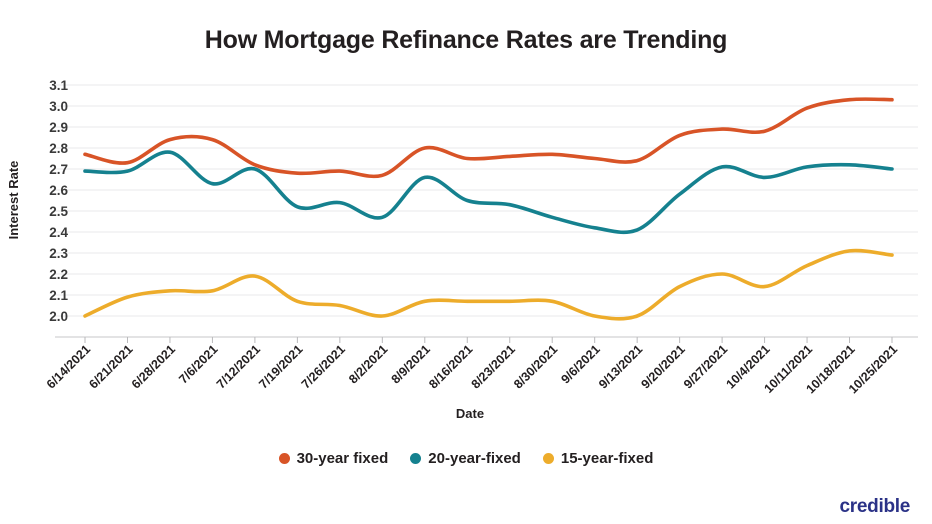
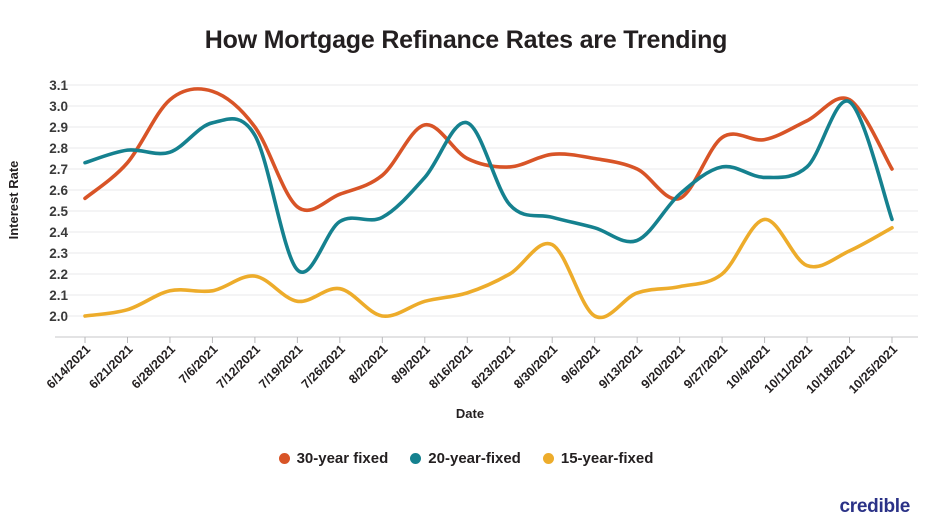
30-year fixed/6/14/2021: 2.77 -> 2.56
20-year-fixed/6/14/2021: 2.69 -> 2.73
20-year-fixed/6/21/2021: 2.69 -> 2.79
15-year-fixed/6/21/2021: 2.09 -> 2.03
30-year fixed/6/28/2021: 2.84 -> 3.03
30-year fixed/7/6/2021: 2.84 -> 3.07
20-year-fixed/7/6/2021: 2.63 -> 2.92
30-year fixed/7/12/2021: 2.72 -> 2.90
20-year-fixed/7/12/2021: 2.70 -> 2.86
30-year fixed/7/19/2021: 2.68 -> 2.52
20-year-fixed/7/19/2021: 2.52 -> 2.22
30-year fixed/7/26/2021: 2.69 -> 2.58
20-year-fixed/7/26/2021: 2.54 -> 2.45
15-year-fixed/7/26/2021: 2.05 -> 2.13
30-year fixed/8/9/2021: 2.80 -> 2.91
20-year-fixed/8/16/2021: 2.55 -> 2.92
15-year-fixed/8/16/2021: 2.07 -> 2.11
30-year fixed/8/23/2021: 2.76 -> 2.71
15-year-fixed/8/23/2021: 2.07 -> 2.20
15-year-fixed/8/30/2021: 2.07 -> 2.34
30-year fixed/9/13/2021: 2.74 -> 2.70
20-year-fixed/9/13/2021: 2.41 -> 2.36
15-year-fixed/9/13/2021: 2.00 -> 2.11
30-year fixed/9/20/2021: 2.86 -> 2.56
30-year fixed/9/27/2021: 2.89 -> 2.85
30-year fixed/10/4/2021: 2.88 -> 2.84
15-year-fixed/10/4/2021: 2.14 -> 2.46
30-year fixed/10/11/2021: 2.99 -> 2.93
20-year-fixed/10/18/2021: 2.72 -> 3.02
30-year fixed/10/25/2021: 3.03 -> 2.70
20-year-fixed/10/25/2021: 2.70 -> 2.46
15-year-fixed/10/25/2021: 2.29 -> 2.42
